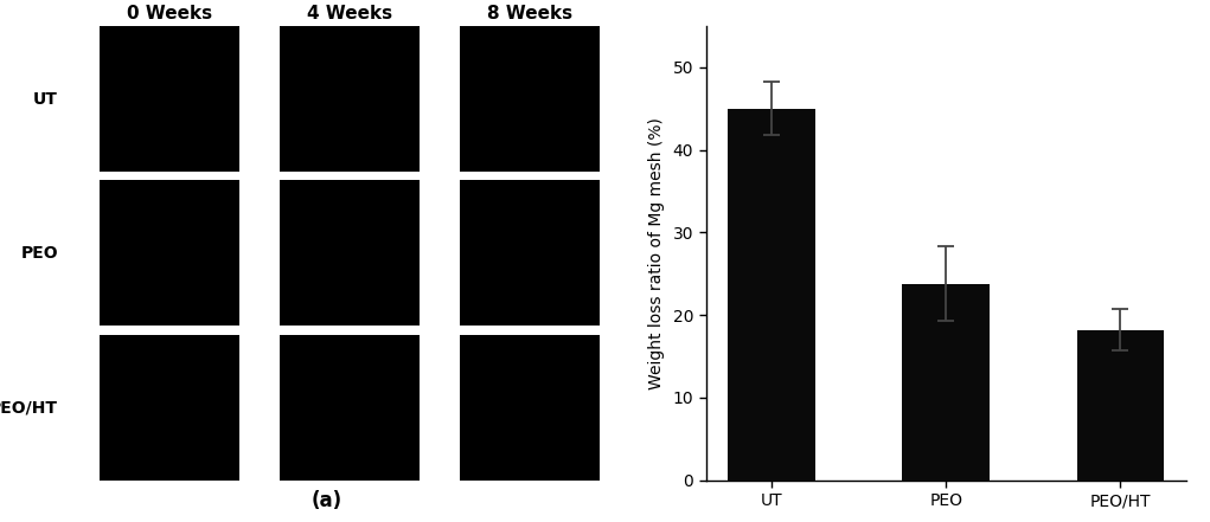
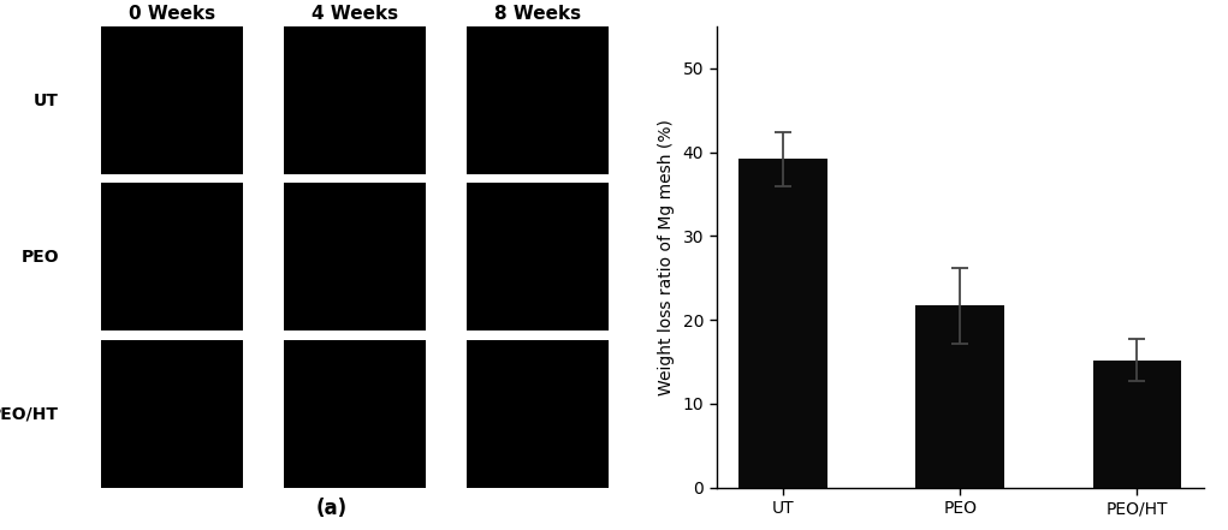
UT: 45.0 -> 39.2
PEO: 23.8 -> 21.7
PEO/HT: 18.2 -> 15.2
